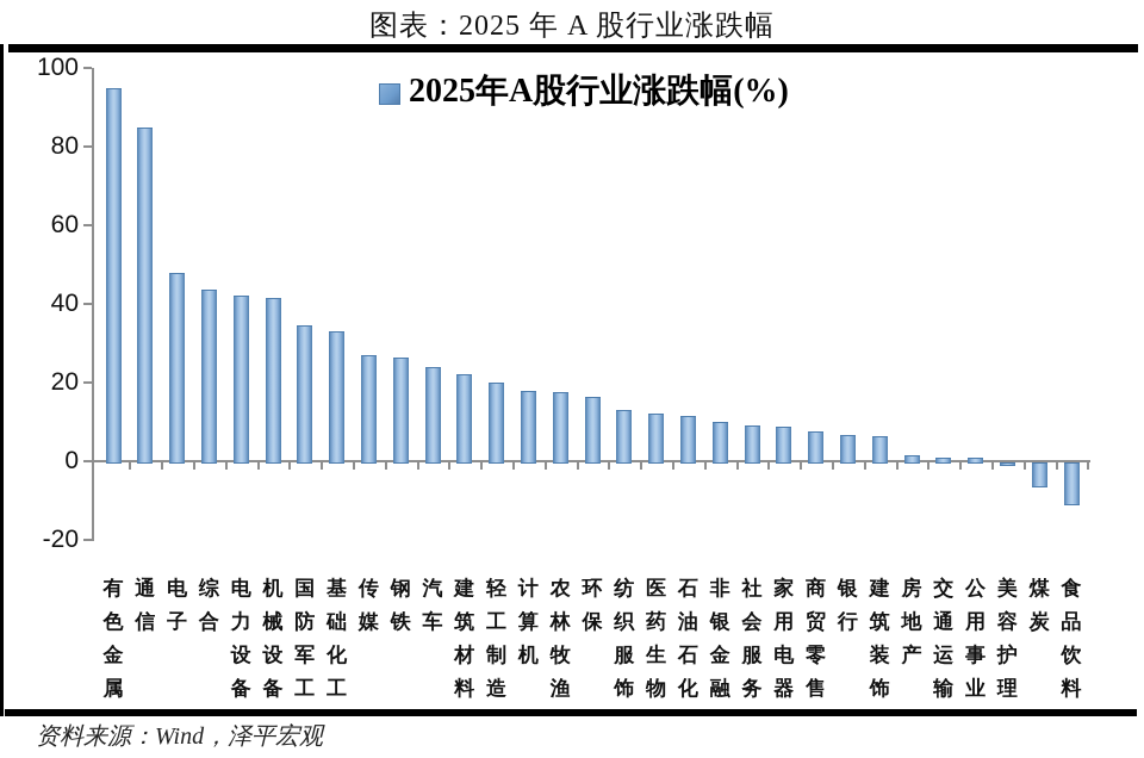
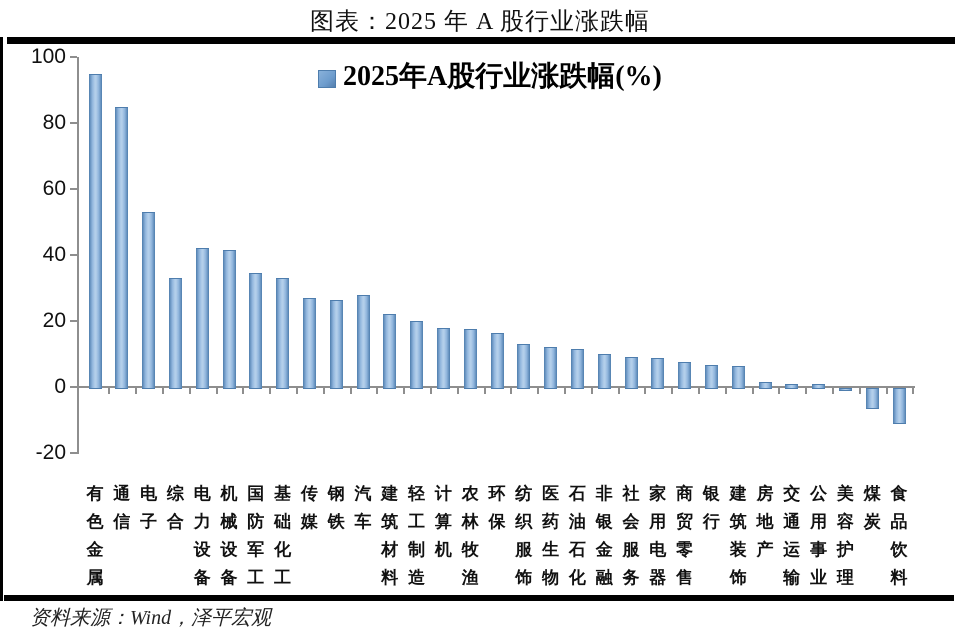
电子: 48 -> 53
综合: 44 -> 33
汽车: 24 -> 28
